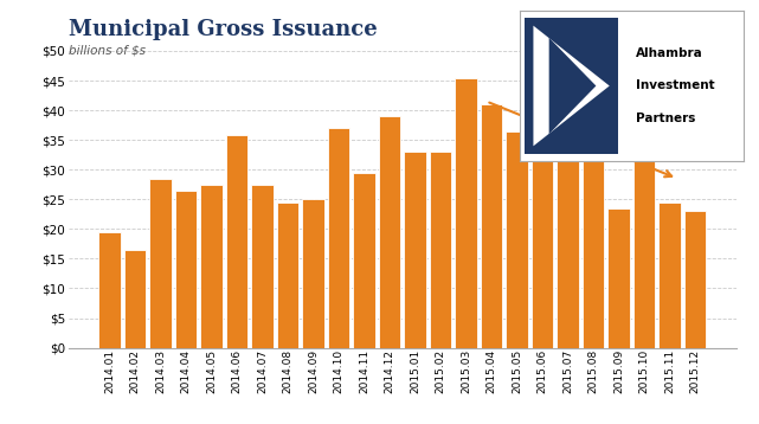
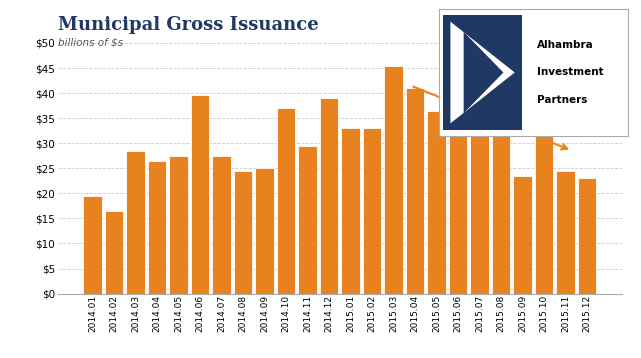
2014.06: $35.8 -> $39.6
